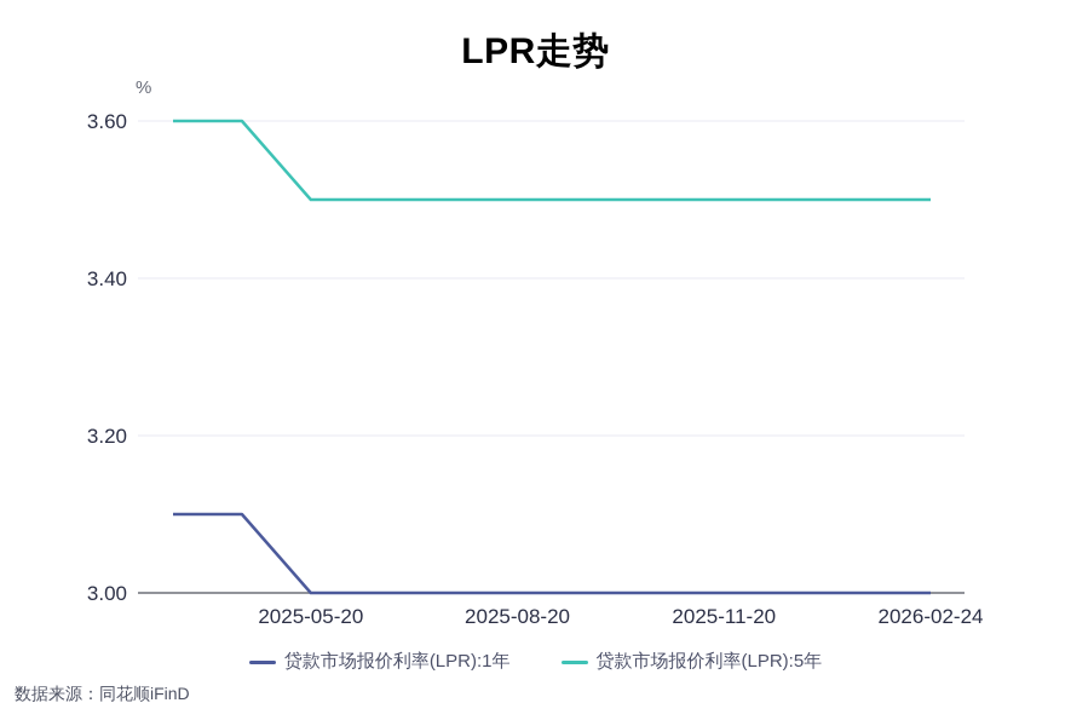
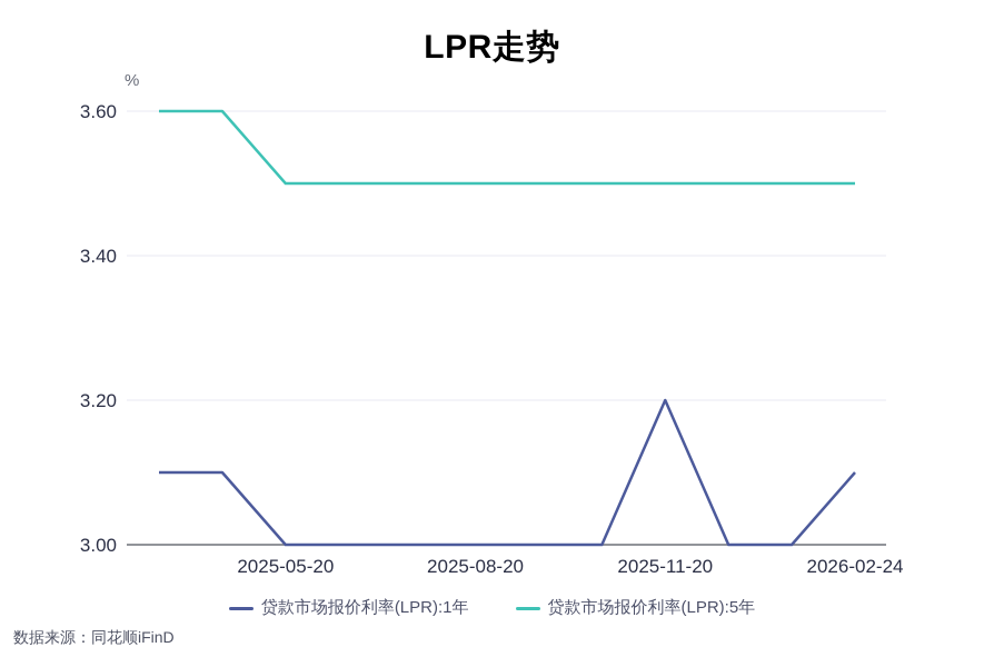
贷款市场报价利率(LPR):1年/2025-11-20: 3.0 -> 3.2
贷款市场报价利率(LPR):1年/2026-02-24: 3.0 -> 3.1
